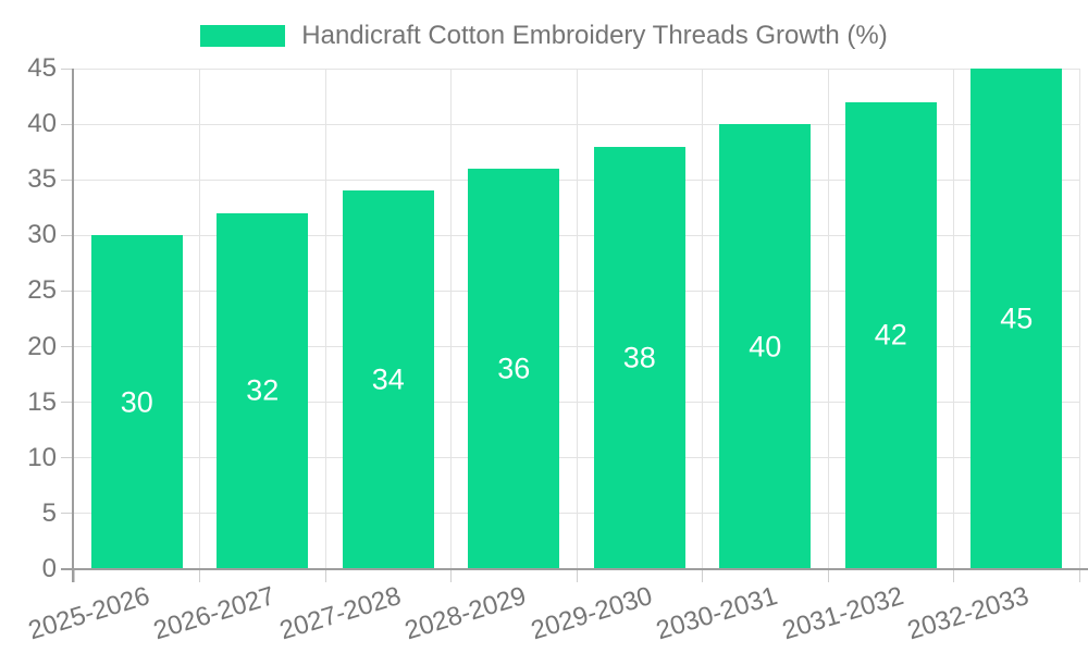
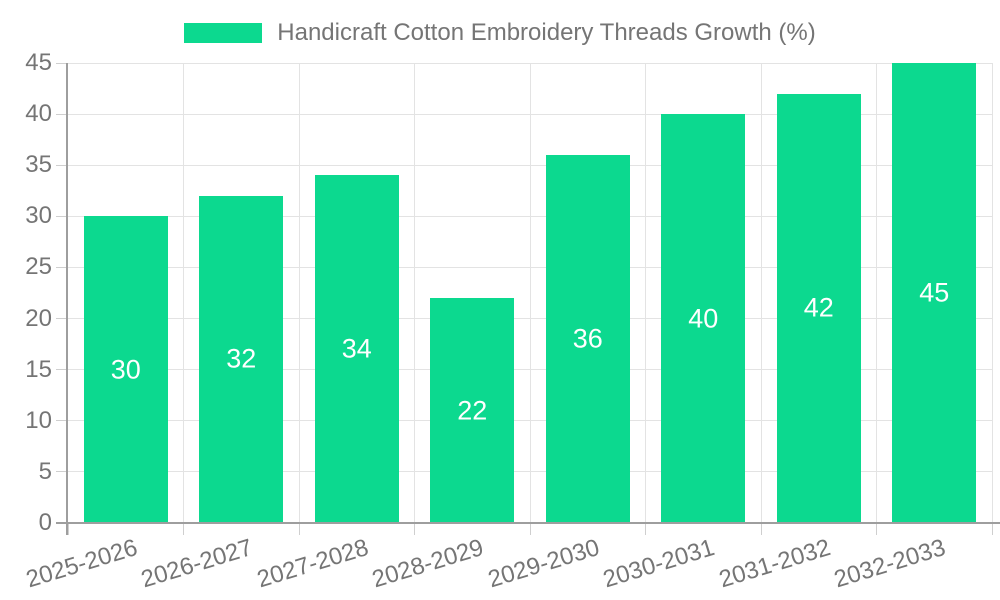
2028-2029: 36 -> 22
2029-2030: 38 -> 36
